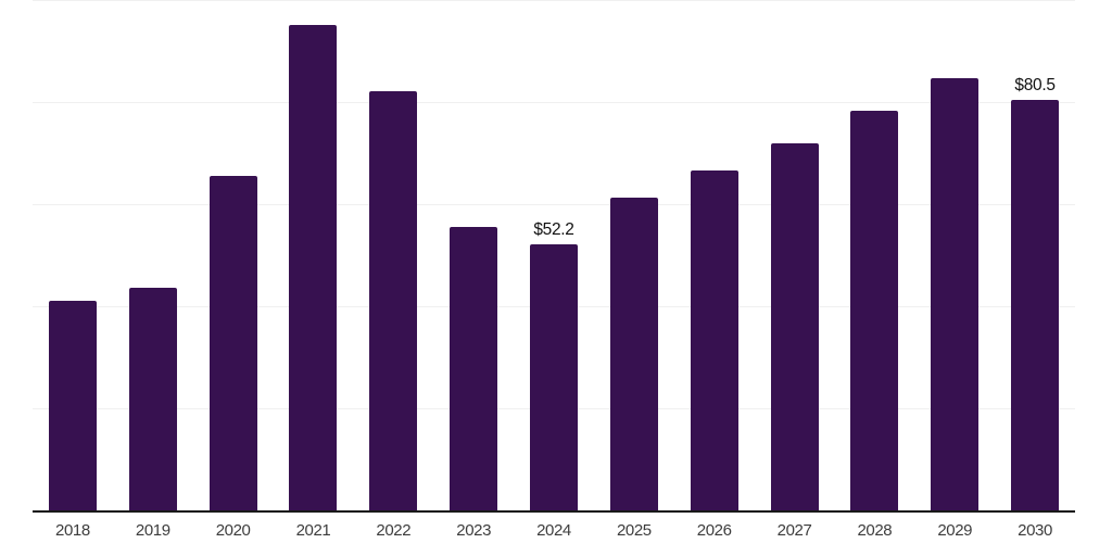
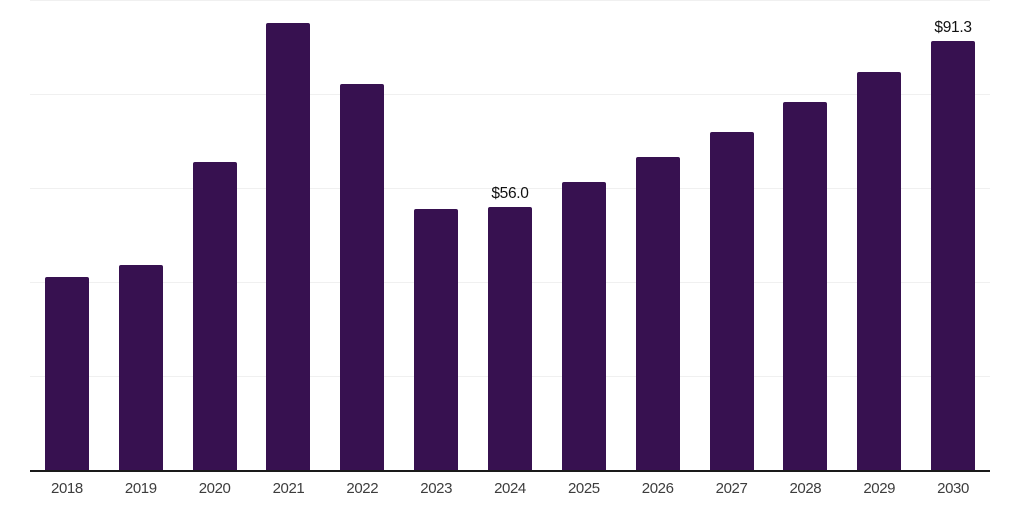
2024: $52.2 -> $56.0
2030: $80.5 -> $91.3
